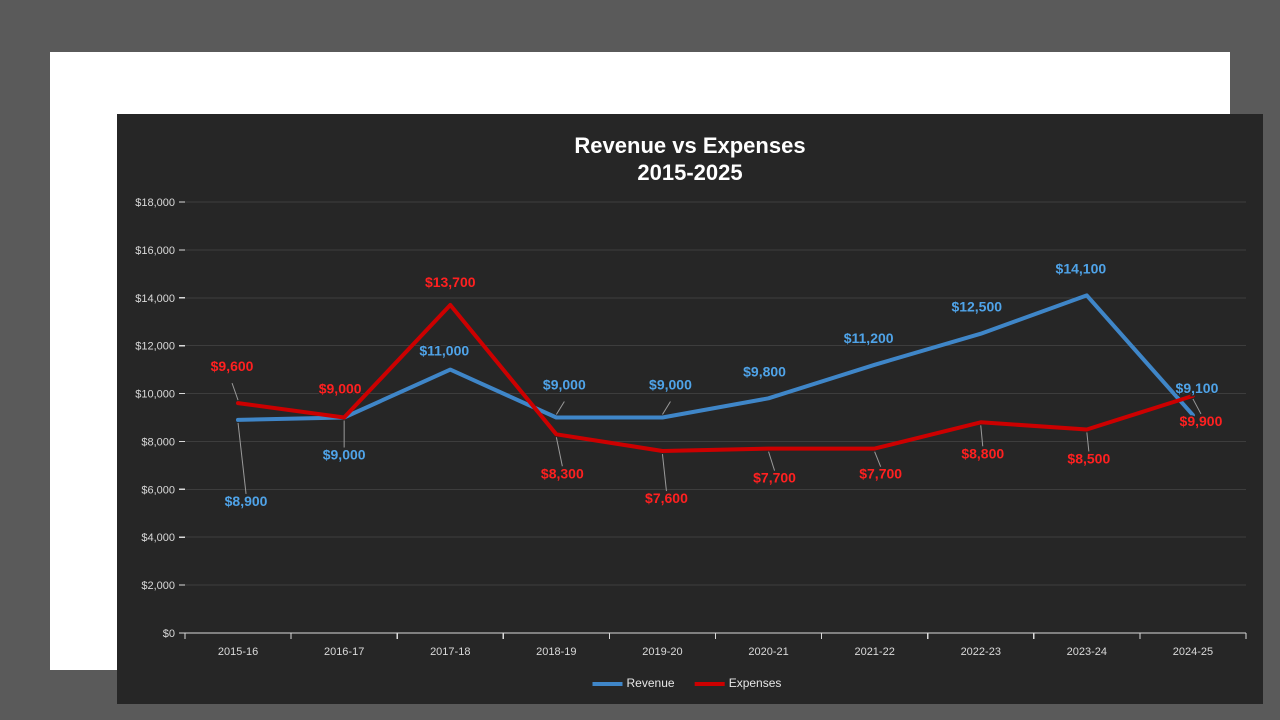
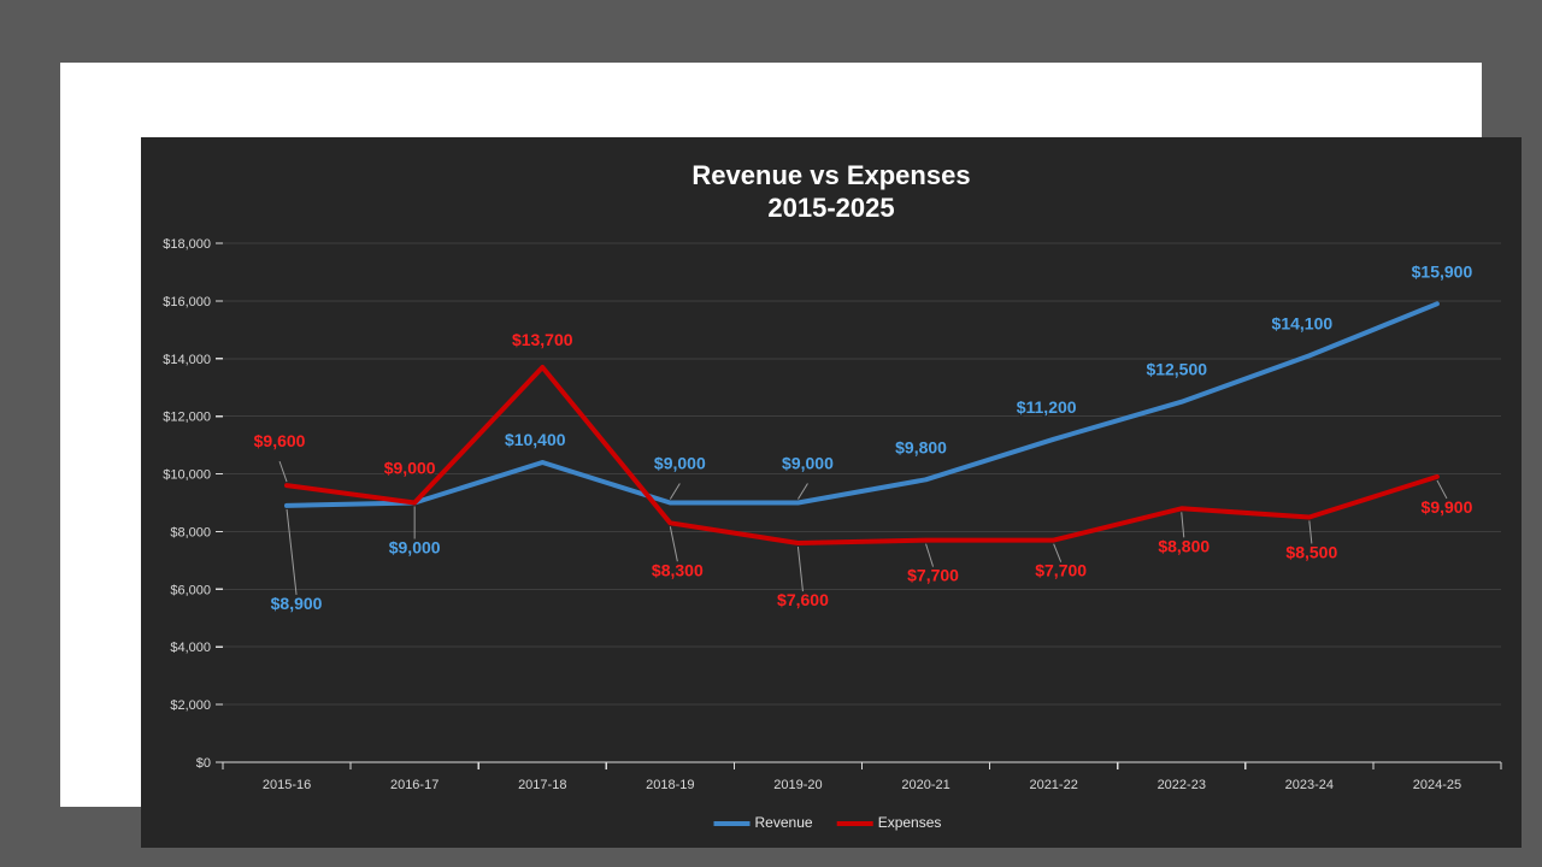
Revenue/2017-18: $11,000 -> $10,400
Revenue/2024-25: $9,100 -> $15,900
